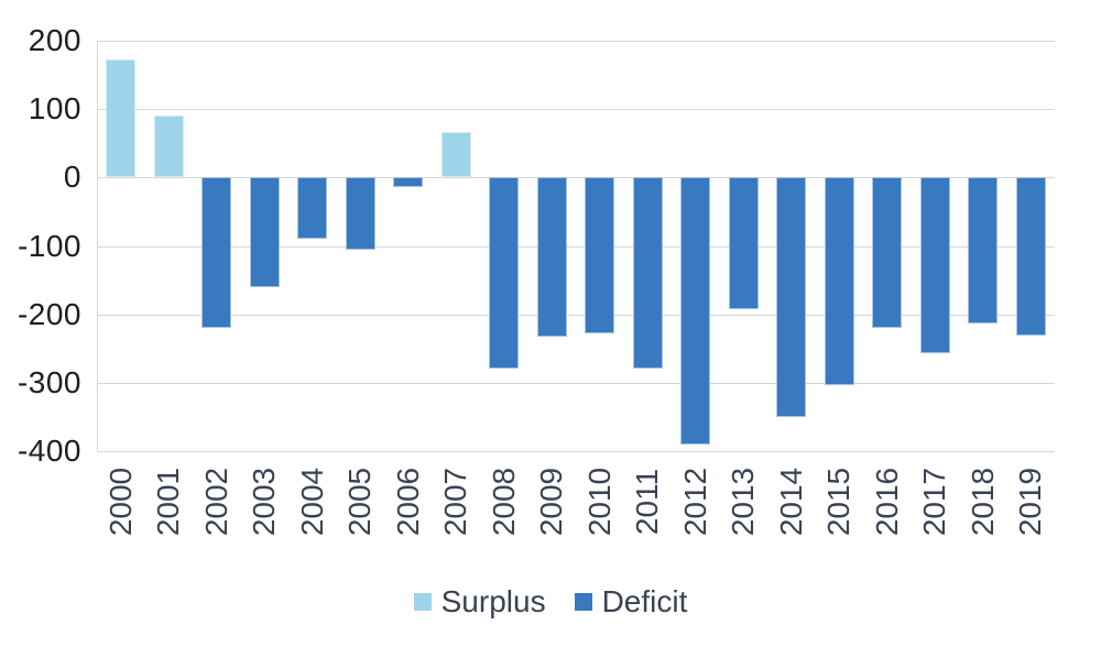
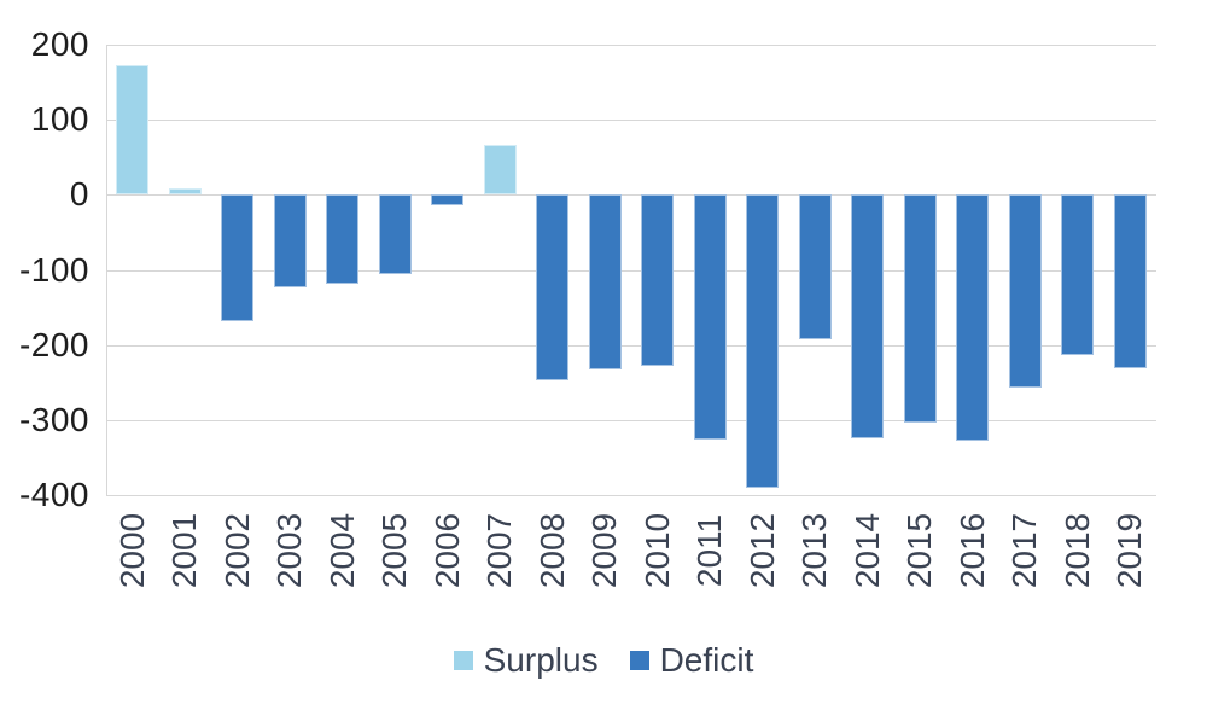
2001: 90 -> 10
2002: -220 -> -170
2003: -160 -> -120
2004: -90 -> -120
2008: -280 -> -250
2011: -280 -> -330
2014: -350 -> -320
2016: -220 -> -330
